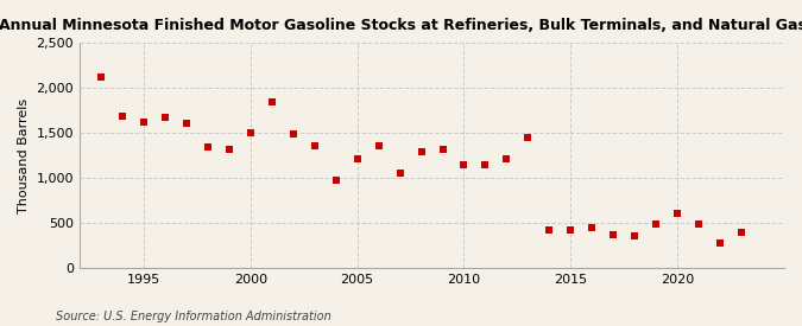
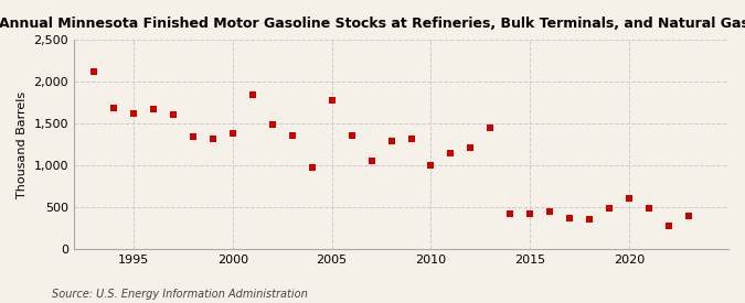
2000: 1,500 -> 1,380
2005: 1,220 -> 1,780
2010: 1,140 -> 1,000
